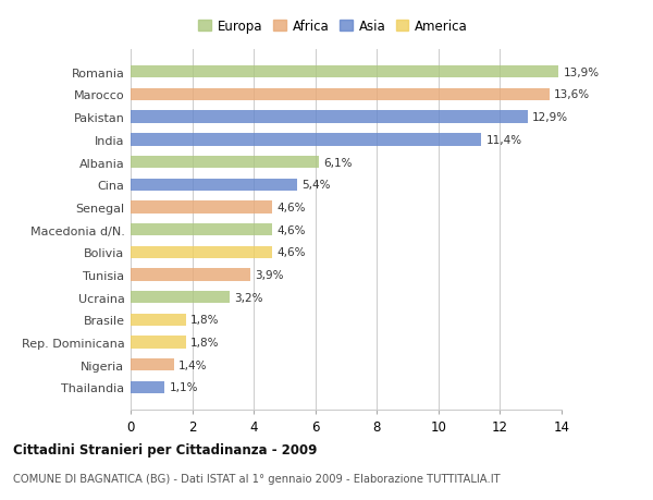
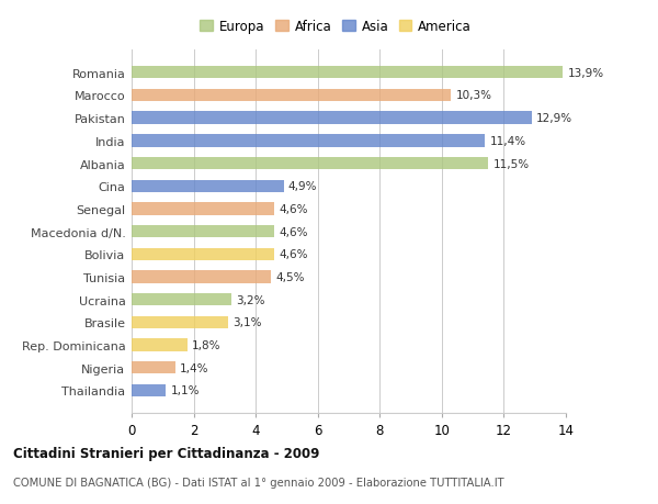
Marocco: 13,6% -> 10,3%
Albania: 6,1% -> 11,5%
Cina: 5,4% -> 4,9%
Tunisia: 3,9% -> 4,5%
Brasile: 1,8% -> 3,1%
